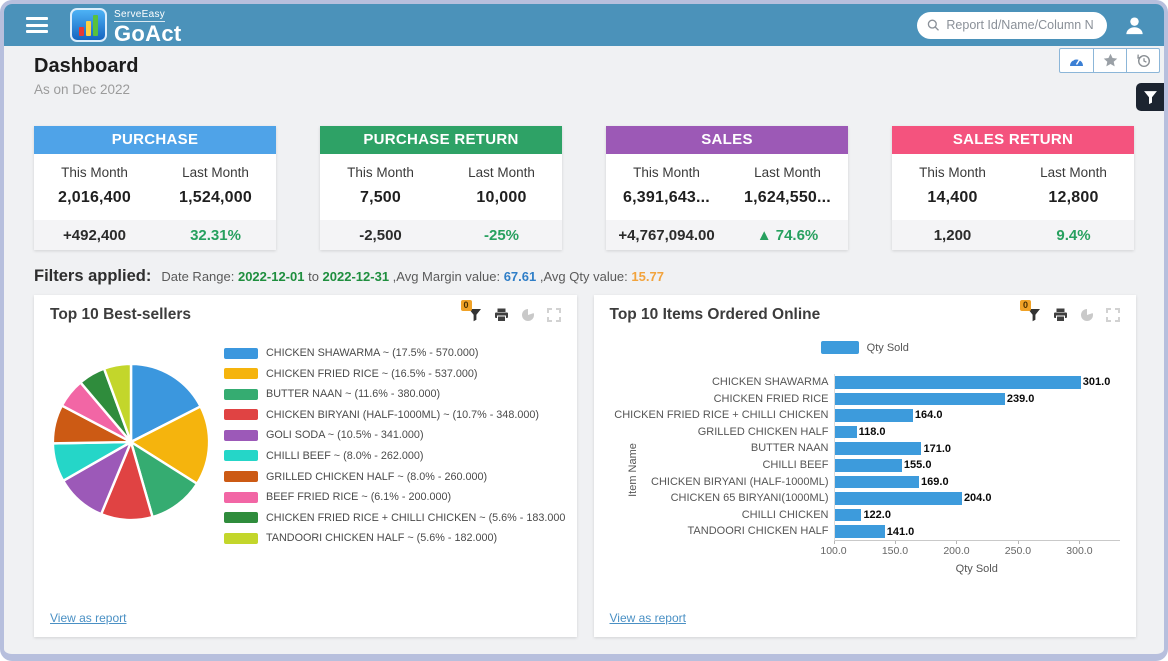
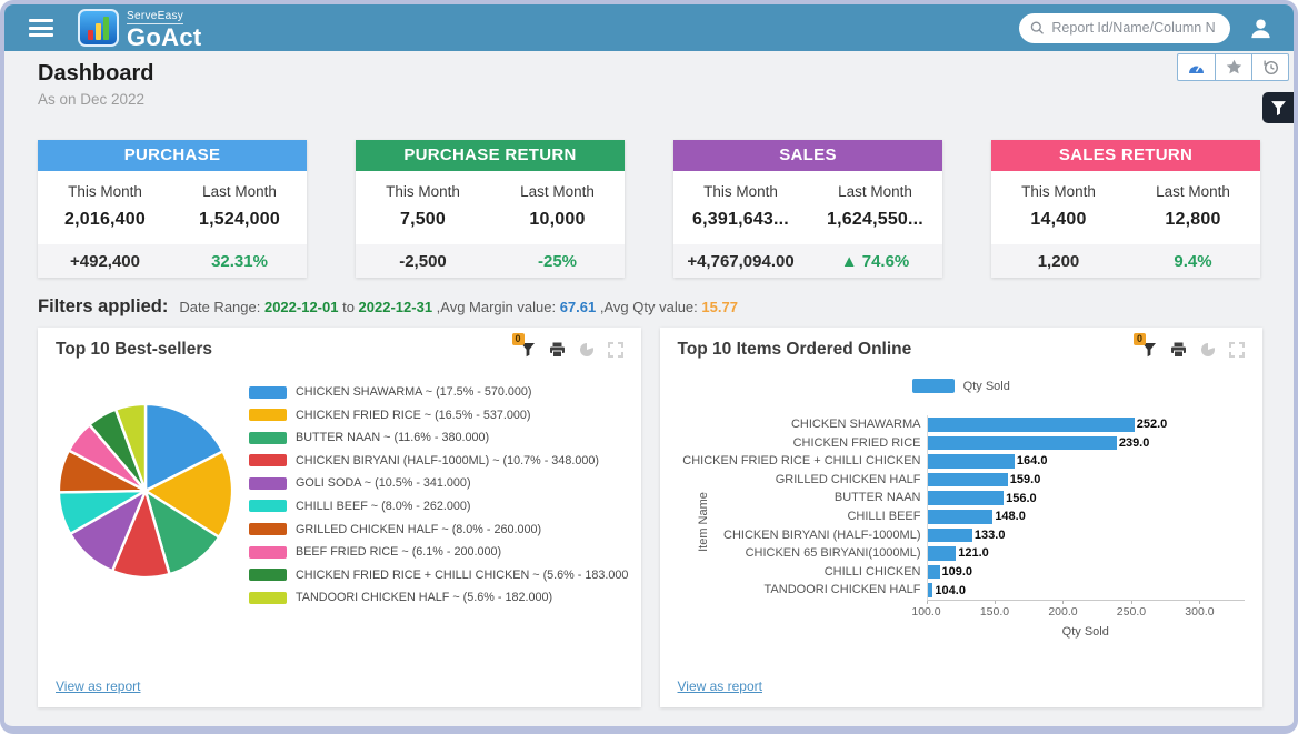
Top 10 Items Ordered Online/CHICKEN SHAWARMA: 301.0 -> 252.0
Top 10 Items Ordered Online/GRILLED CHICKEN HALF: 118.0 -> 159.0
Top 10 Items Ordered Online/BUTTER NAAN: 171.0 -> 156.0
Top 10 Items Ordered Online/CHILLI BEEF: 155.0 -> 148.0
Top 10 Items Ordered Online/CHICKEN BIRYANI (HALF-1000ML): 169.0 -> 133.0
Top 10 Items Ordered Online/CHICKEN 65 BIRYANI(1000ML): 204.0 -> 121.0
Top 10 Items Ordered Online/CHILLI CHICKEN: 122.0 -> 109.0
Top 10 Items Ordered Online/TANDOORI CHICKEN HALF: 141.0 -> 104.0
